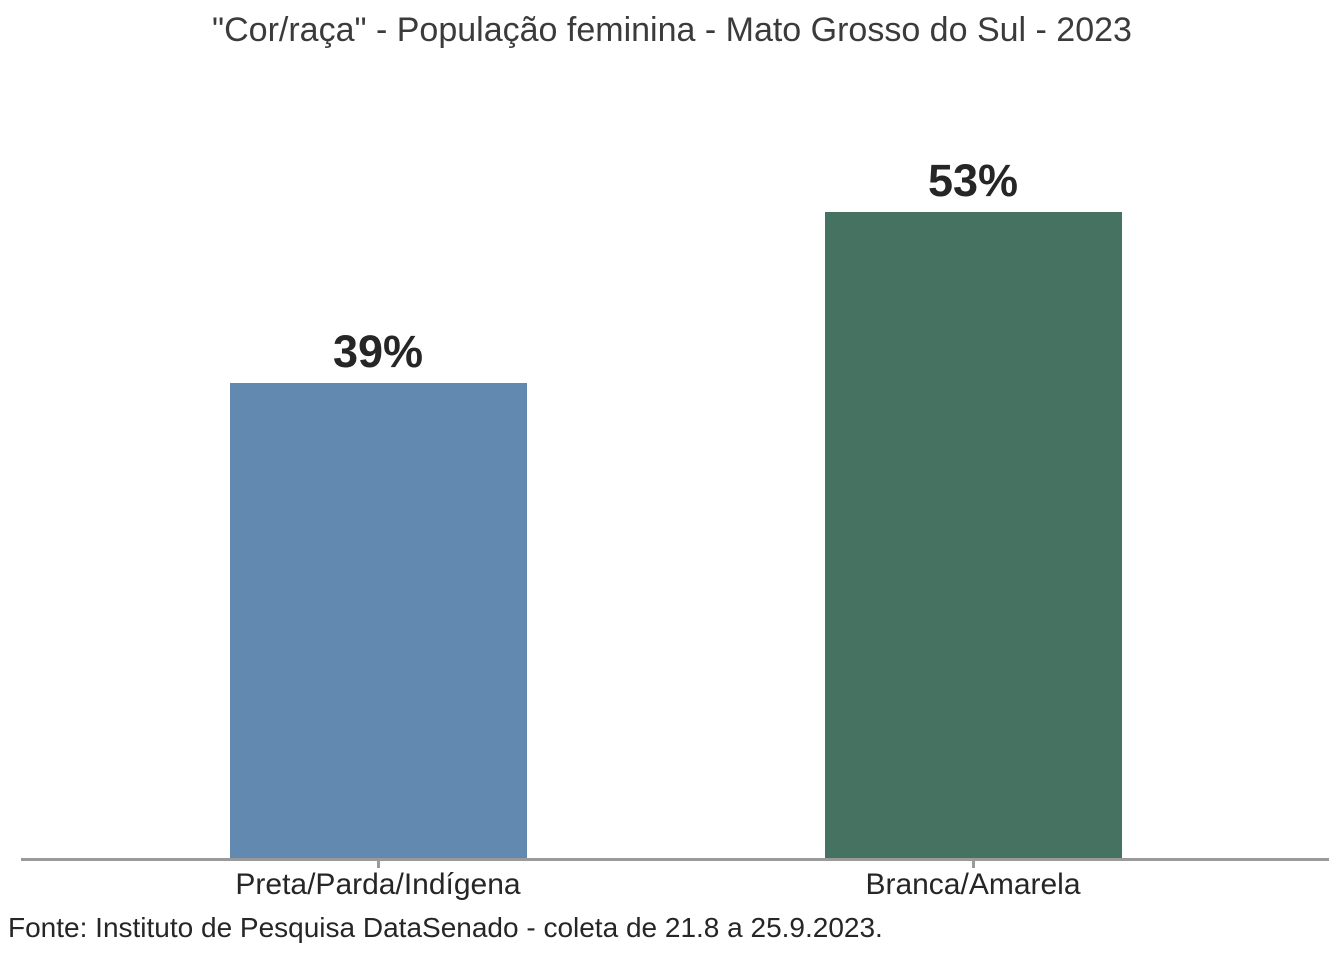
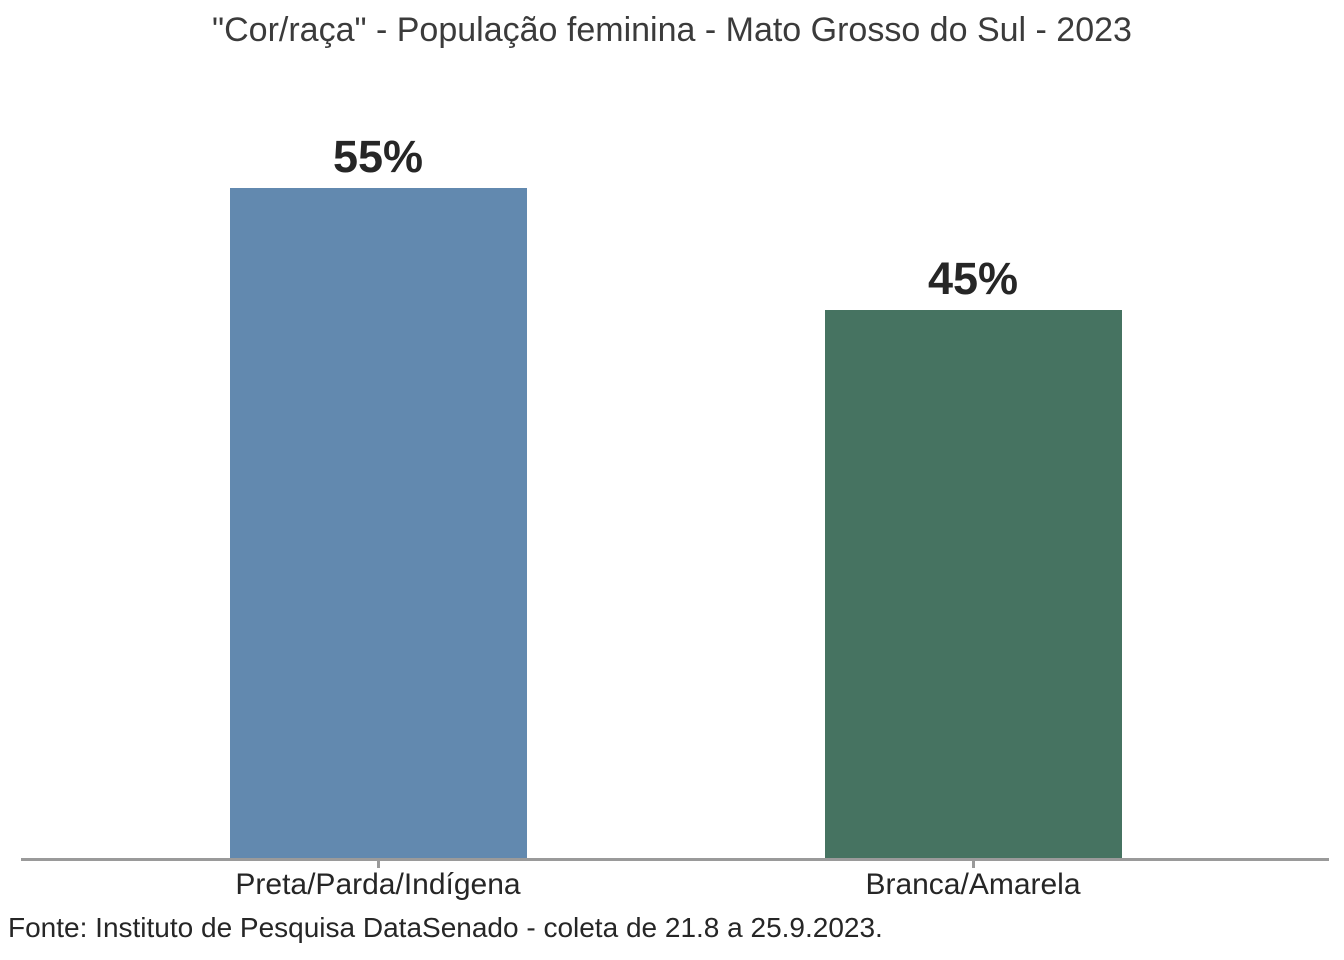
Preta/Parda/Indígena: 39% -> 55%
Branca/Amarela: 53% -> 45%
